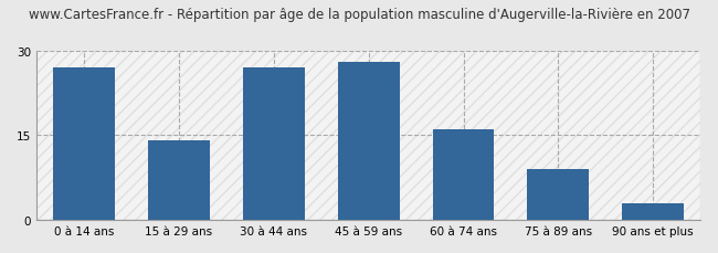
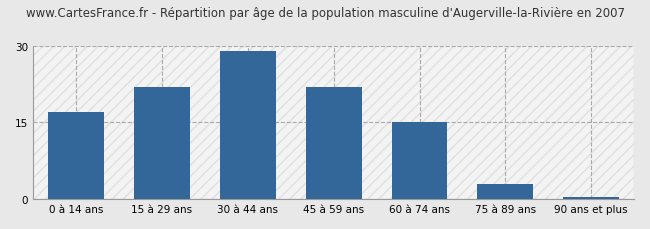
0 à 14 ans: 27.0 -> 17.0
15 à 29 ans: 14.0 -> 22.0
30 à 44 ans: 27.0 -> 29.0
45 à 59 ans: 28.0 -> 22.0
60 à 74 ans: 16.0 -> 15.0
75 à 89 ans: 9.0 -> 3.0
90 ans et plus: 3.0 -> 0.4
